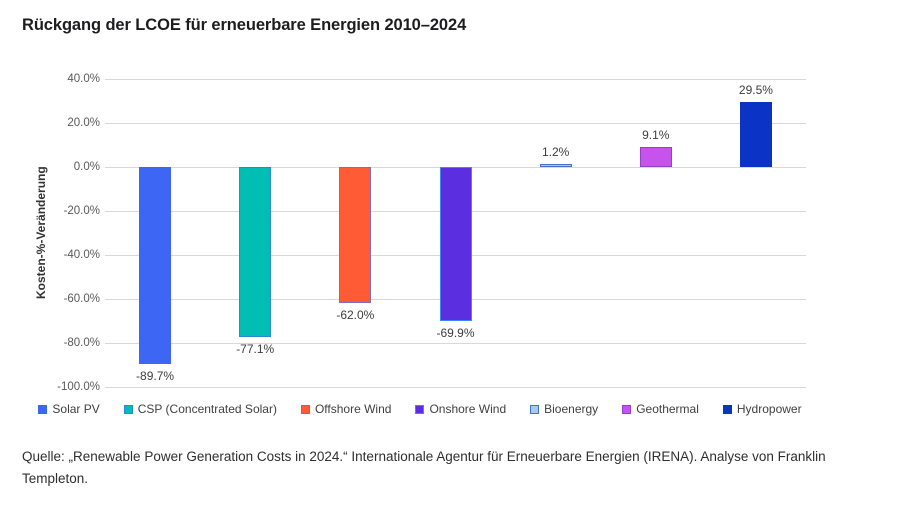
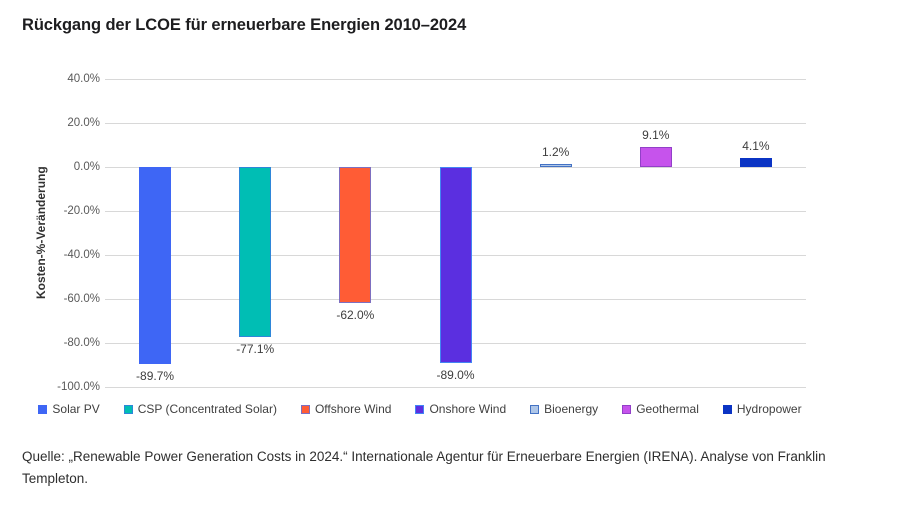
Onshore Wind: -69.9% -> -89.0%
Hydropower: 29.5% -> 4.1%
